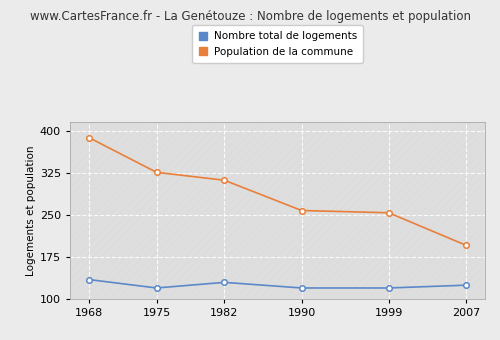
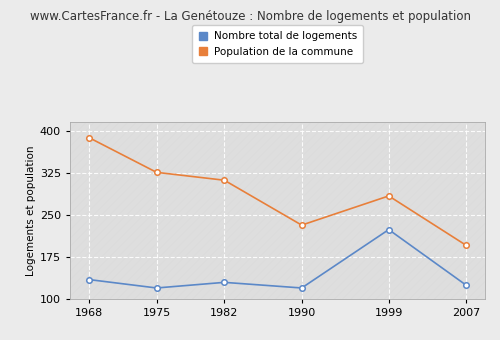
Population de la commune/1990: 258 -> 232
Nombre total de logements/1999: 120 -> 224
Population de la commune/1999: 254 -> 284
